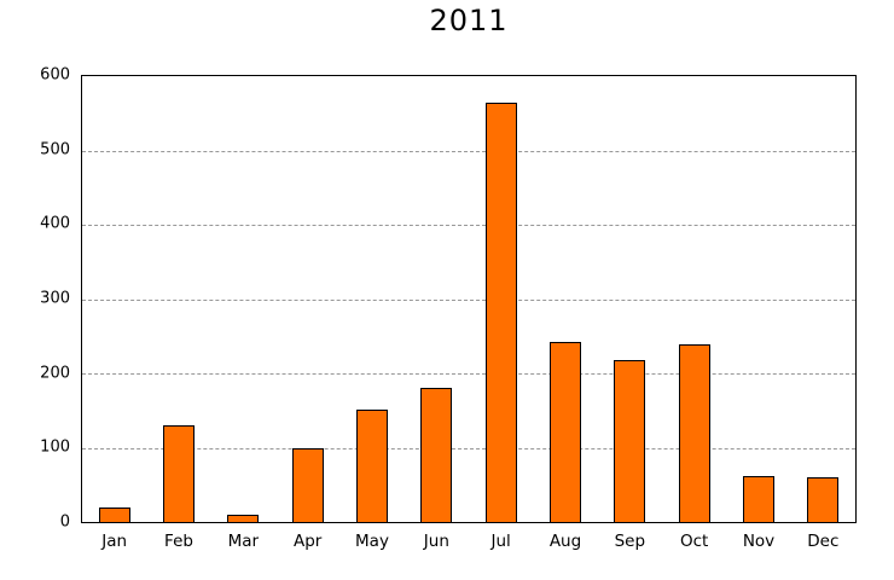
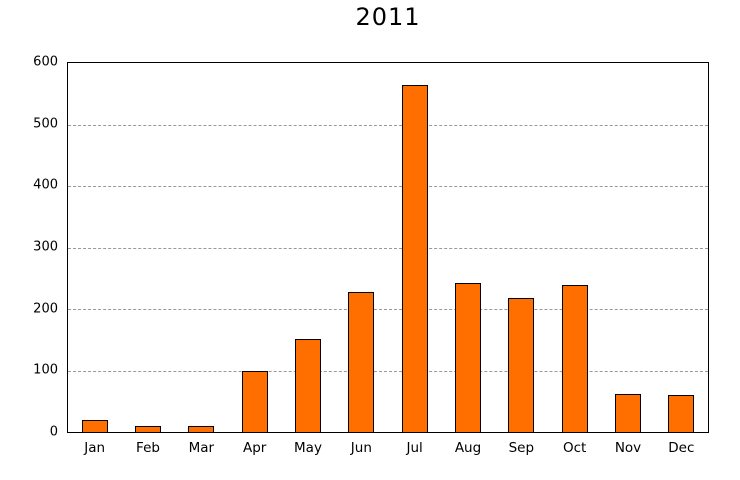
Feb: 130 -> 10
Jun: 180 -> 230
